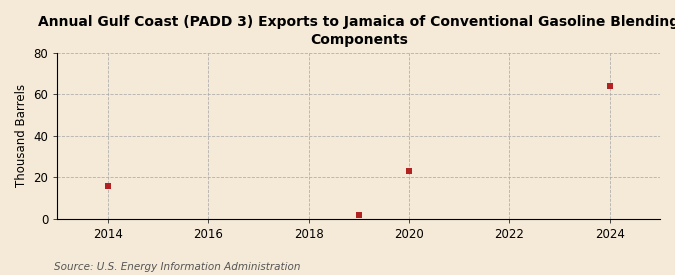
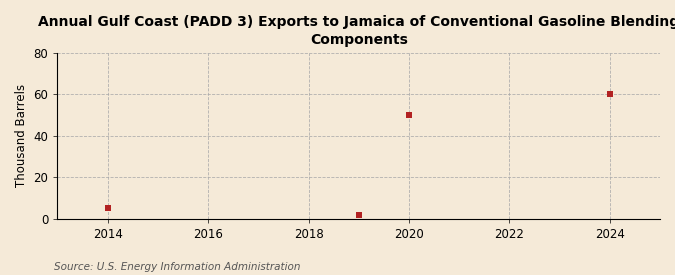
2014: 16 -> 5
2020: 23 -> 50
2024: 64 -> 60
